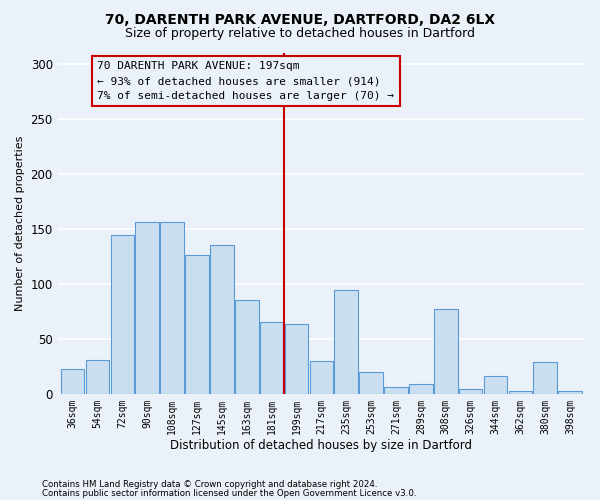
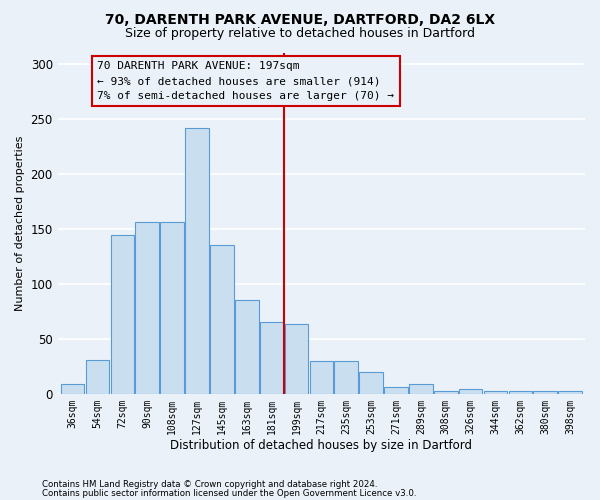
36sqm: 23 -> 9
127sqm: 126 -> 241
235sqm: 94 -> 30
308sqm: 77 -> 3
344sqm: 16 -> 3
380sqm: 29 -> 3
